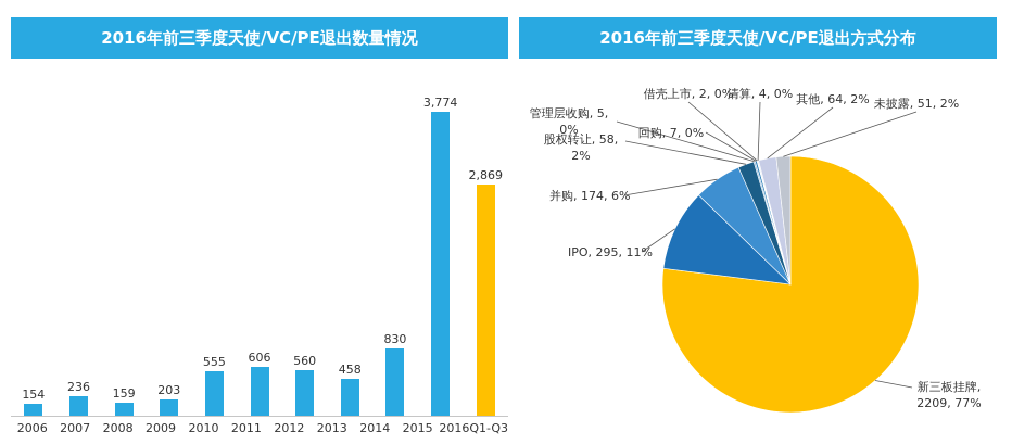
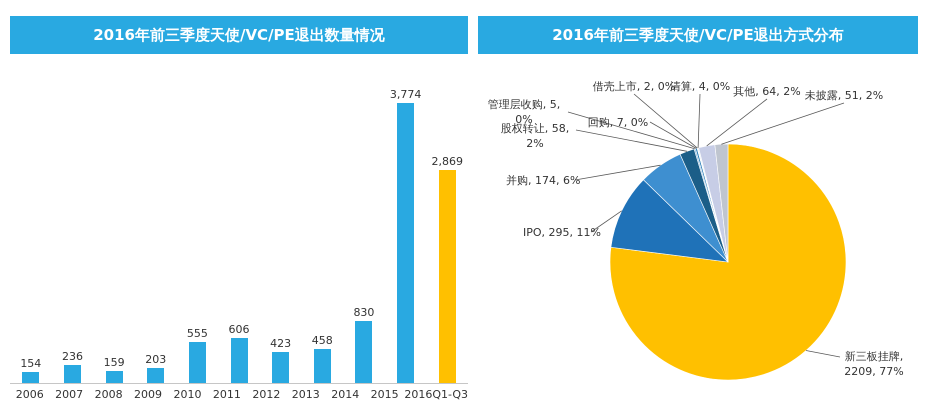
2016年前三季度天使/VC/PE退出数量情况/2012: 560 -> 423
